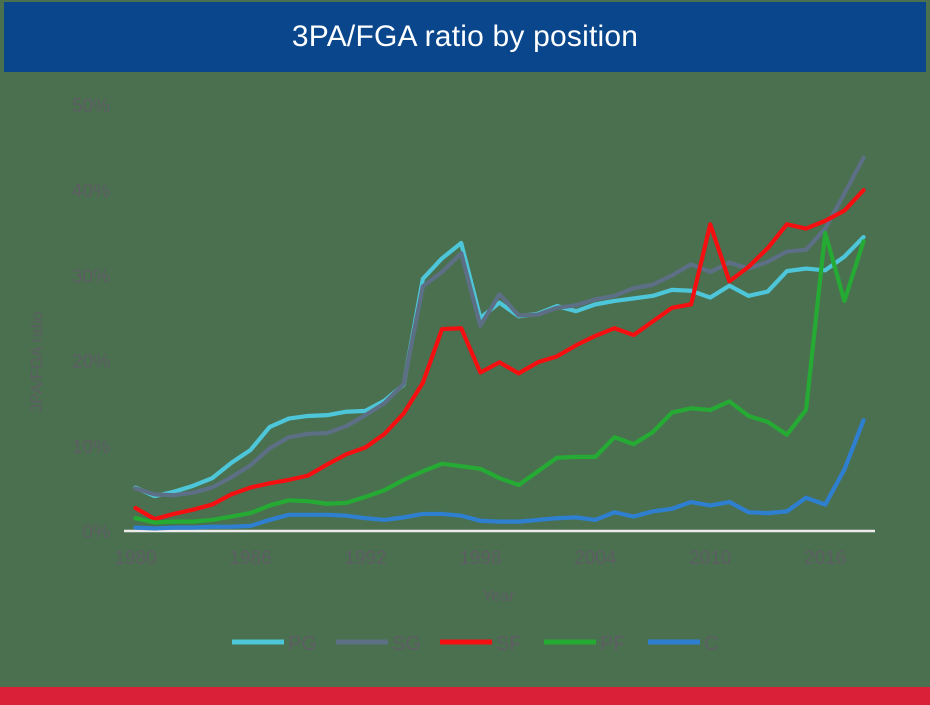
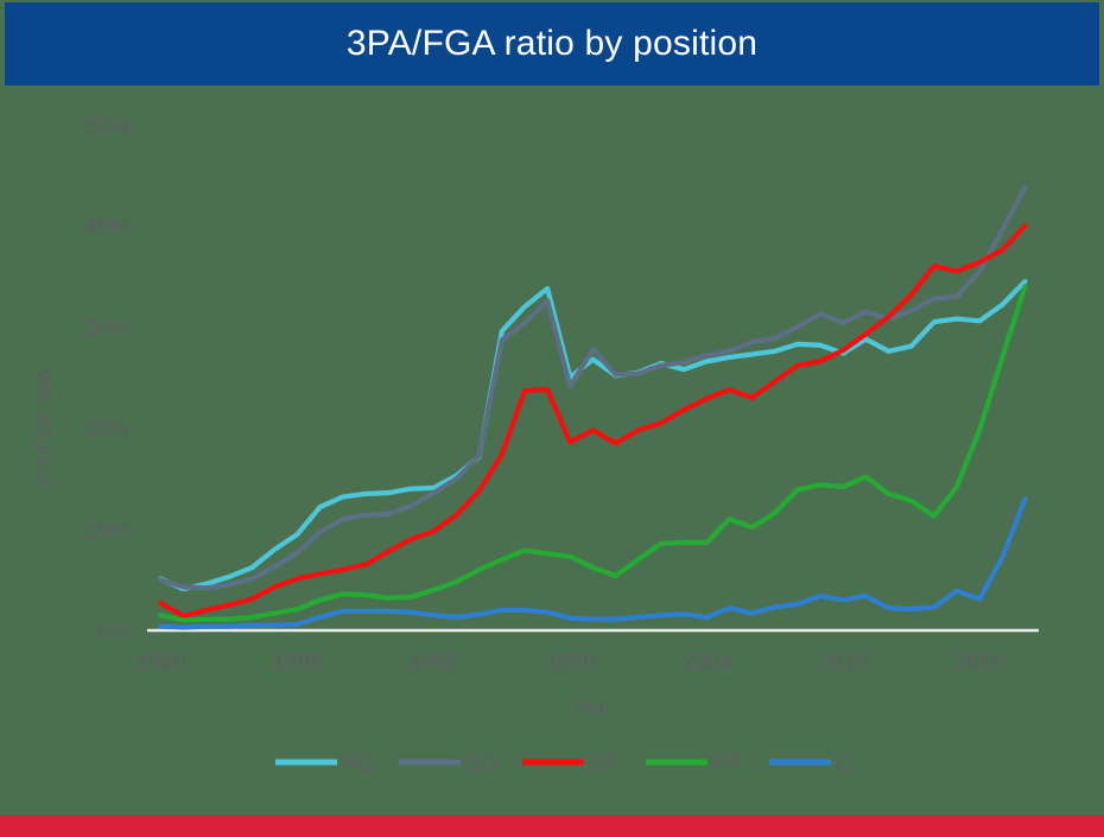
SF/2010: 36% -> 28%
PF/2016: 35% -> 20%
